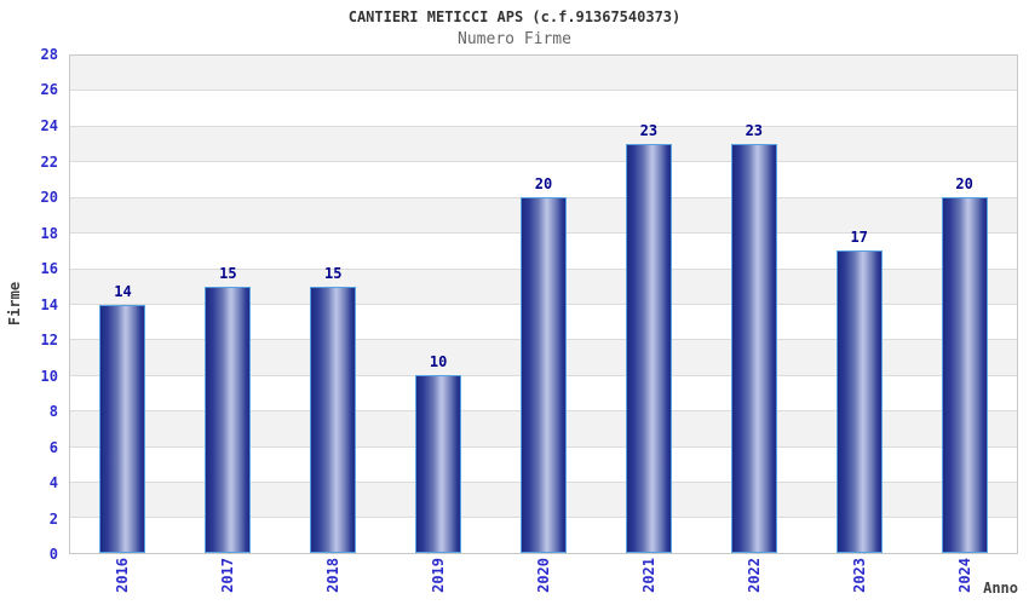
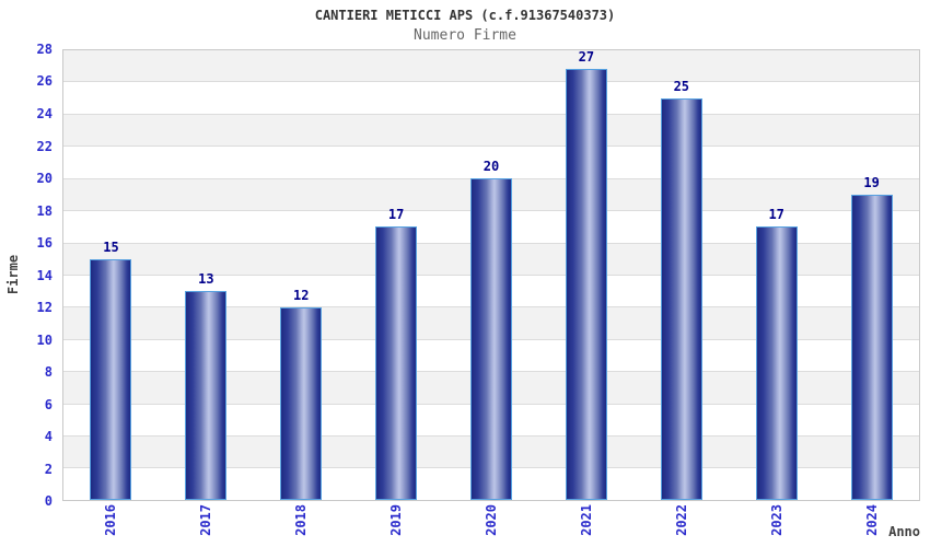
2016: 14 -> 15
2017: 15 -> 13
2018: 15 -> 12
2019: 10 -> 17
2021: 23 -> 27
2022: 23 -> 25
2024: 20 -> 19
